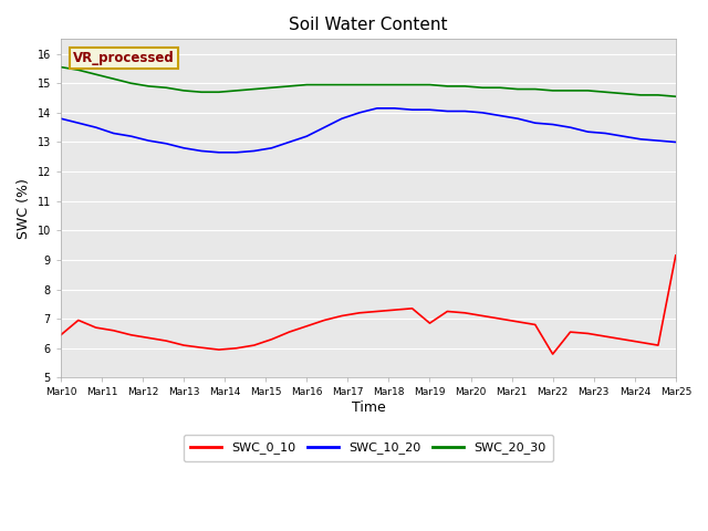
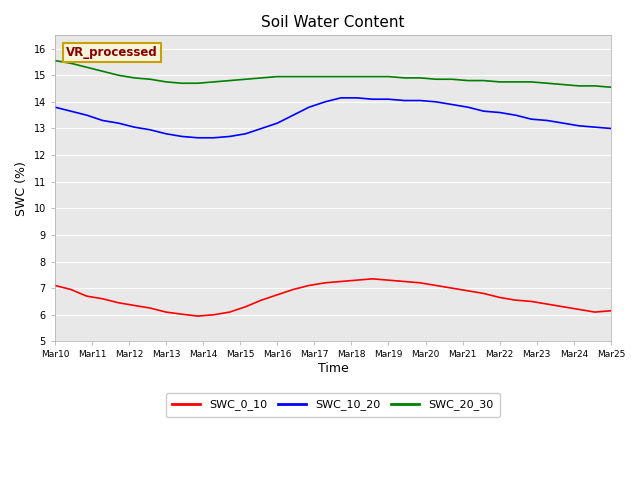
SWC_0_10/Mar10: 6.45 -> 7.10
SWC_0_10/Mar19: 6.85 -> 7.30
SWC_0_10/Mar22: 5.80 -> 6.65
SWC_0_10/Mar25: 9.15 -> 6.15
